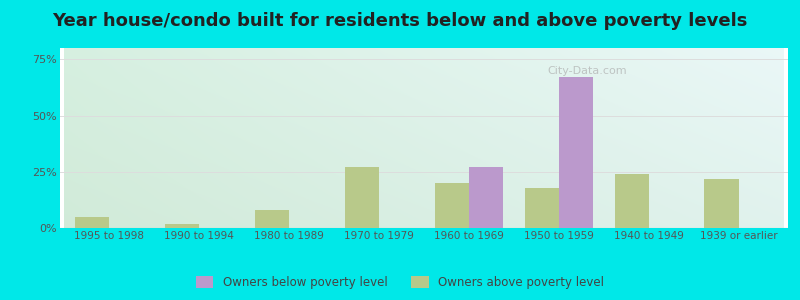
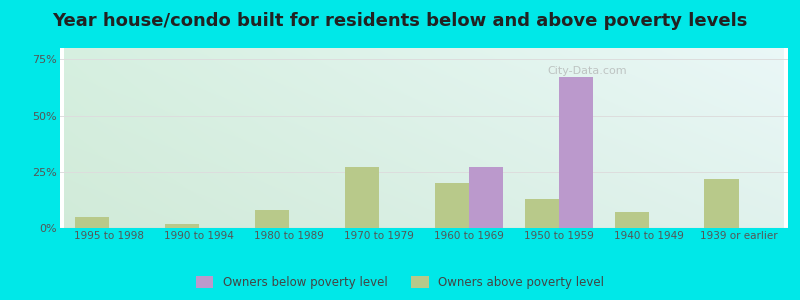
Owners above poverty level/1950 to 1959: 18% -> 13%
Owners above poverty level/1940 to 1949: 24% -> 7%
